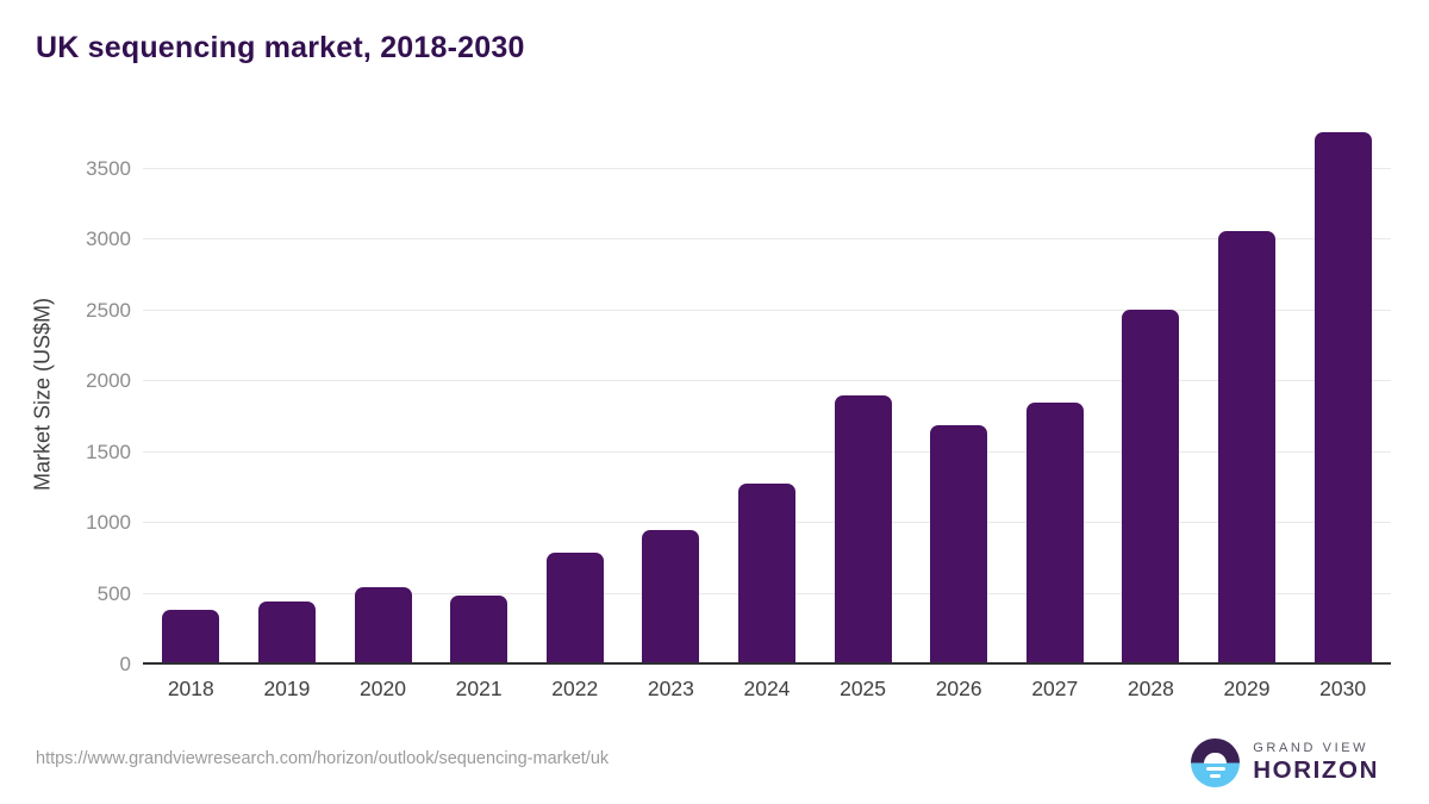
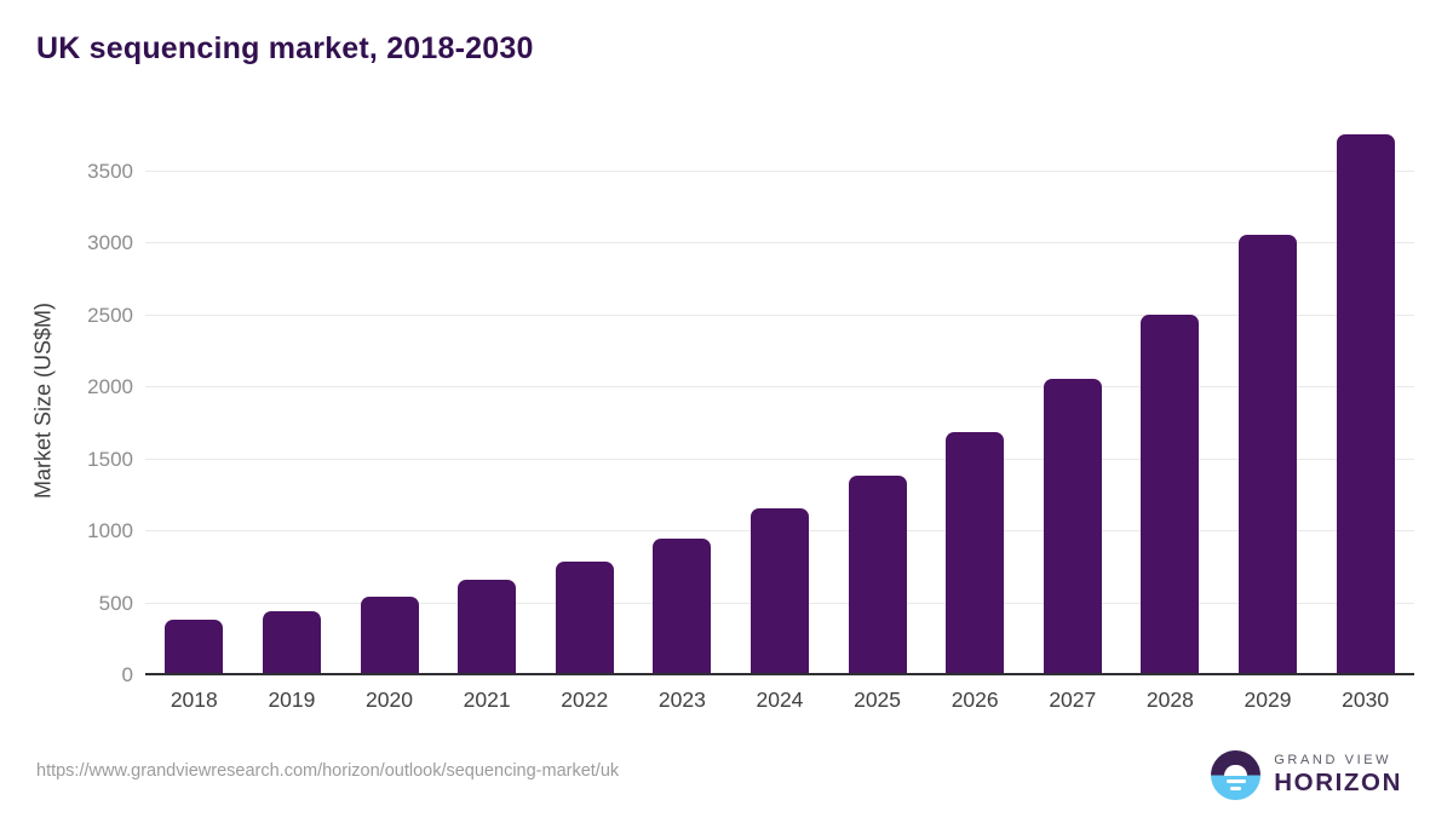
2021: 490 -> 660
2024: 1280 -> 1160
2025: 1900 -> 1390
2027: 1850 -> 2060
